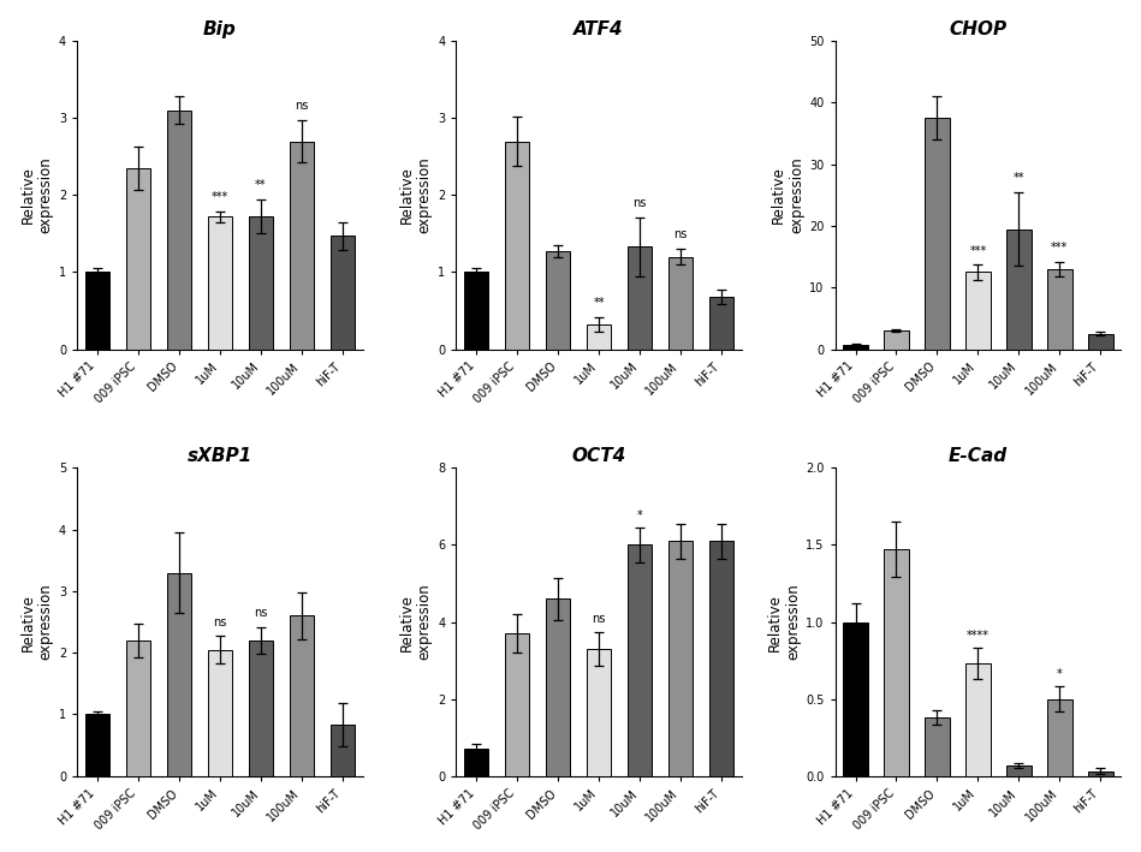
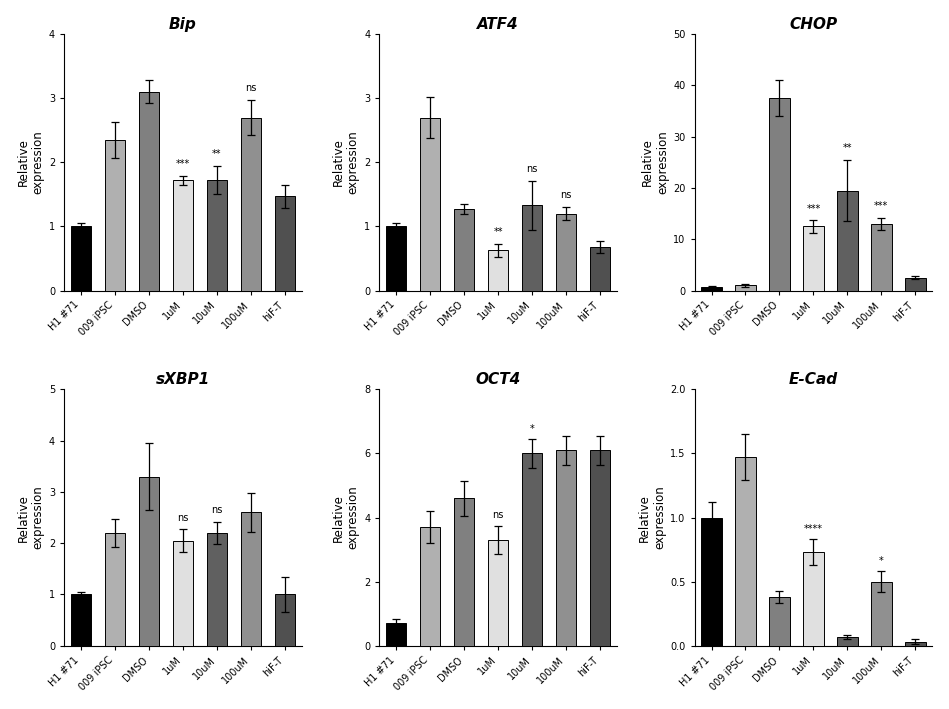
ATF4/1uM: 0.32 -> 0.63
CHOP/009 iPSC: 3.0 -> 1.0
sXBP1/hiF-T: 0.84 -> 1.00
